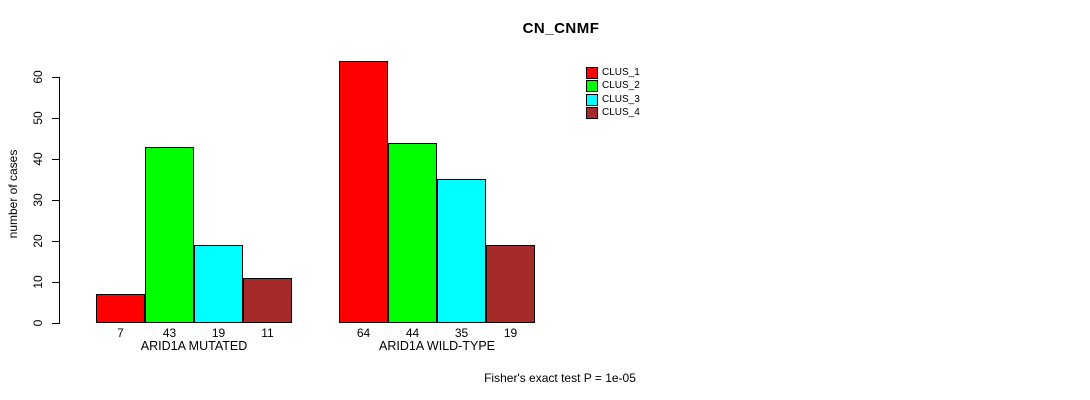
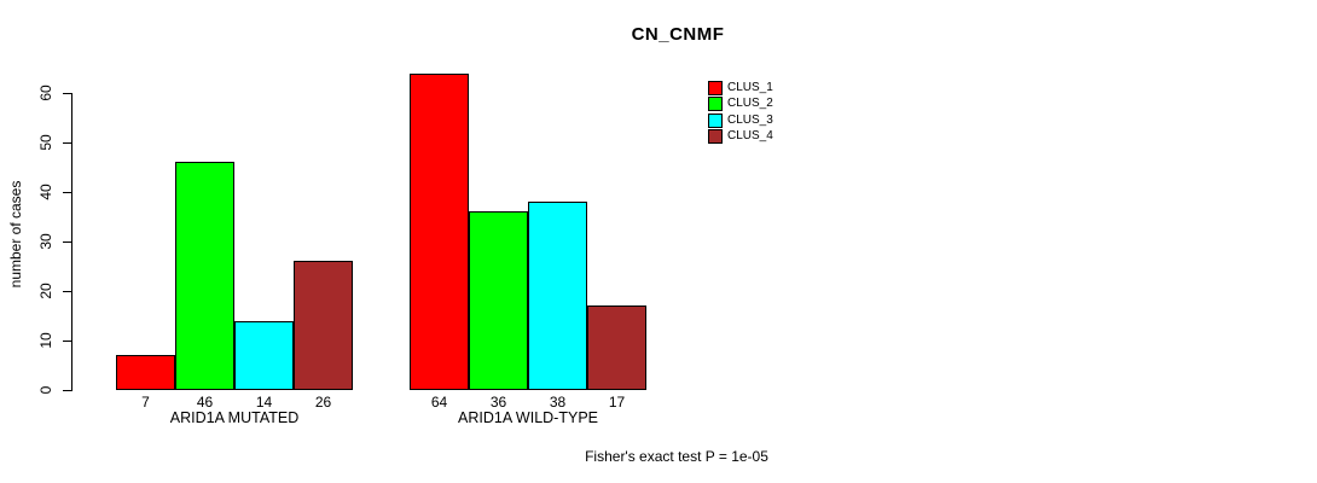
CLUS_2/ARID1A MUTATED: 43 -> 46
CLUS_3/ARID1A MUTATED: 19 -> 14
CLUS_4/ARID1A MUTATED: 11 -> 26
CLUS_2/ARID1A WILD-TYPE: 44 -> 36
CLUS_3/ARID1A WILD-TYPE: 35 -> 38
CLUS_4/ARID1A WILD-TYPE: 19 -> 17
